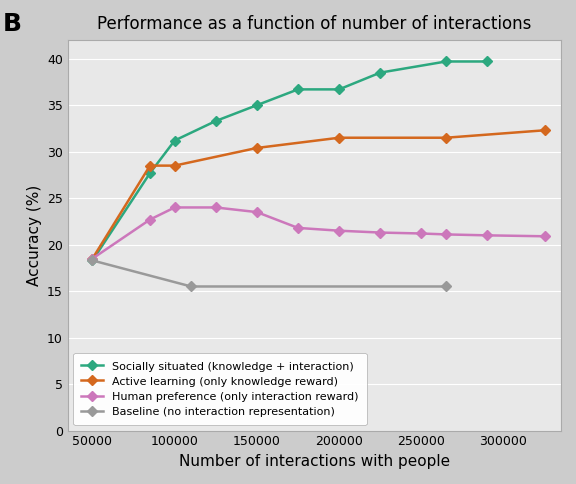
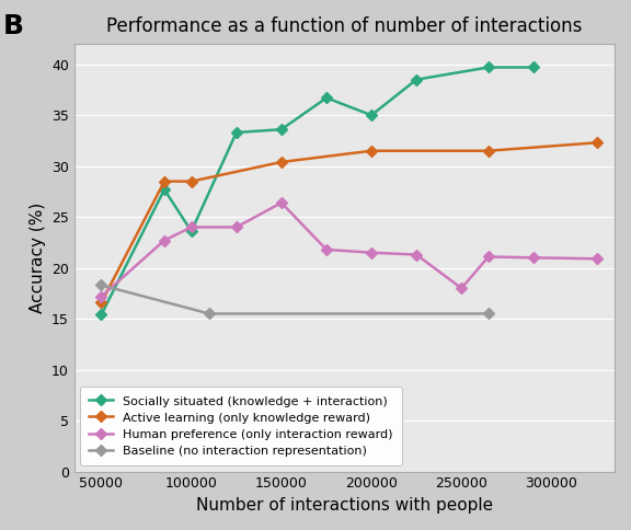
Socially situated (knowledge + interaction)/50000: 18.3 -> 15.4
Active learning (only knowledge reward)/50000: 18.5 -> 16.6
Human preference (only interaction reward)/50000: 18.5 -> 17.2
Socially situated (knowledge + interaction)/100000: 31.2 -> 23.6
Socially situated (knowledge + interaction)/150000: 35.0 -> 33.6
Human preference (only interaction reward)/150000: 23.5 -> 26.4
Socially situated (knowledge + interaction)/200000: 36.7 -> 35.0
Human preference (only interaction reward)/250000: 21.2 -> 18.0
